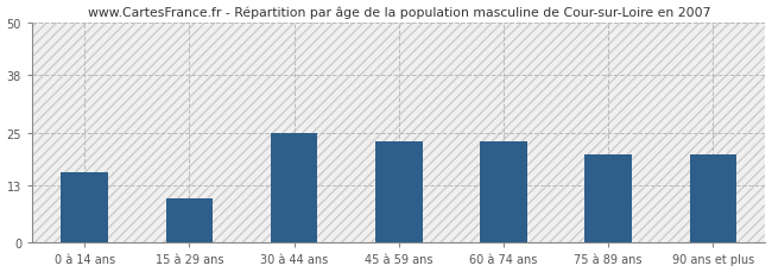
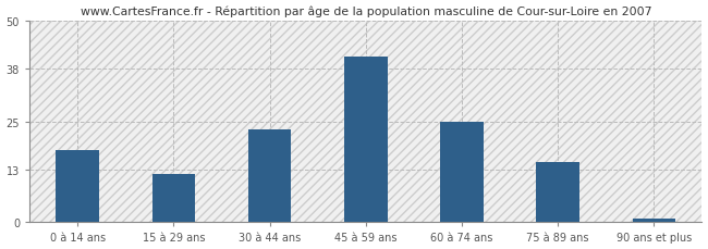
0 à 14 ans: 16 -> 18
15 à 29 ans: 10 -> 12
30 à 44 ans: 25 -> 23
45 à 59 ans: 23 -> 41
60 à 74 ans: 23 -> 25
75 à 89 ans: 20 -> 15
90 ans et plus: 20 -> 1
